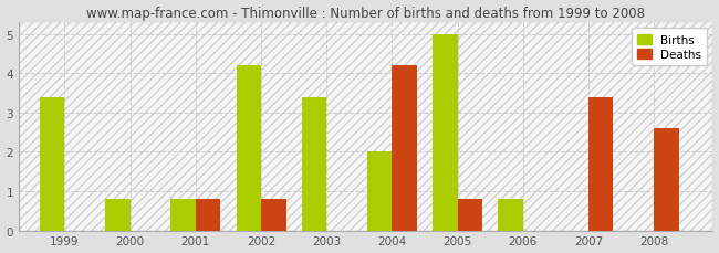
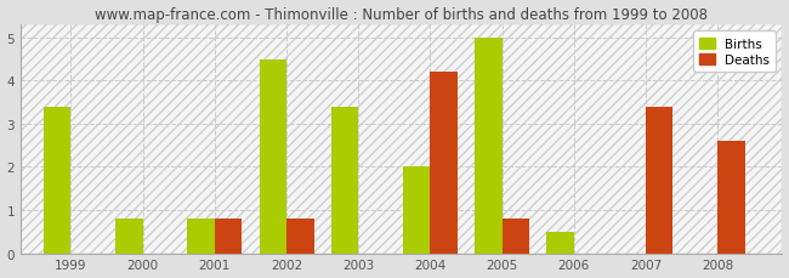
Births/2002: 4.2 -> 4.5
Births/2006: 0.8 -> 0.5
